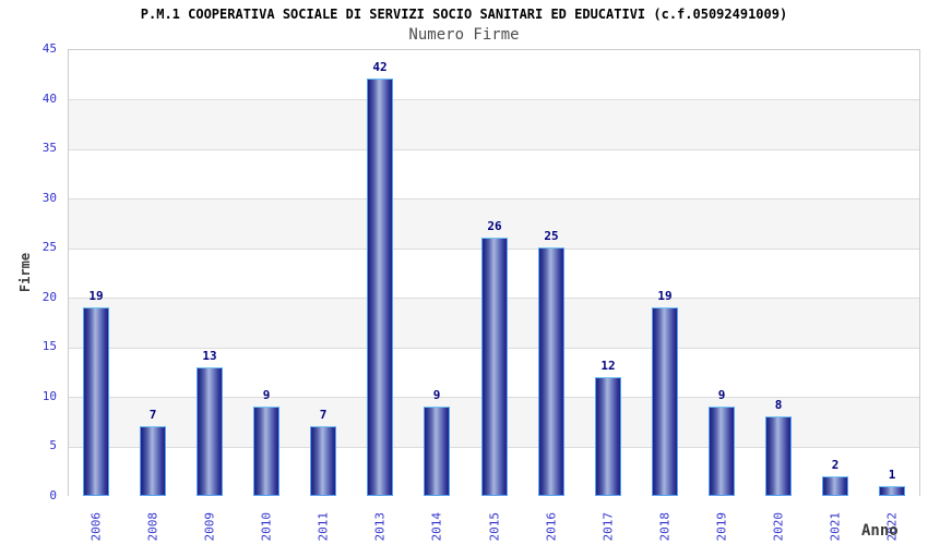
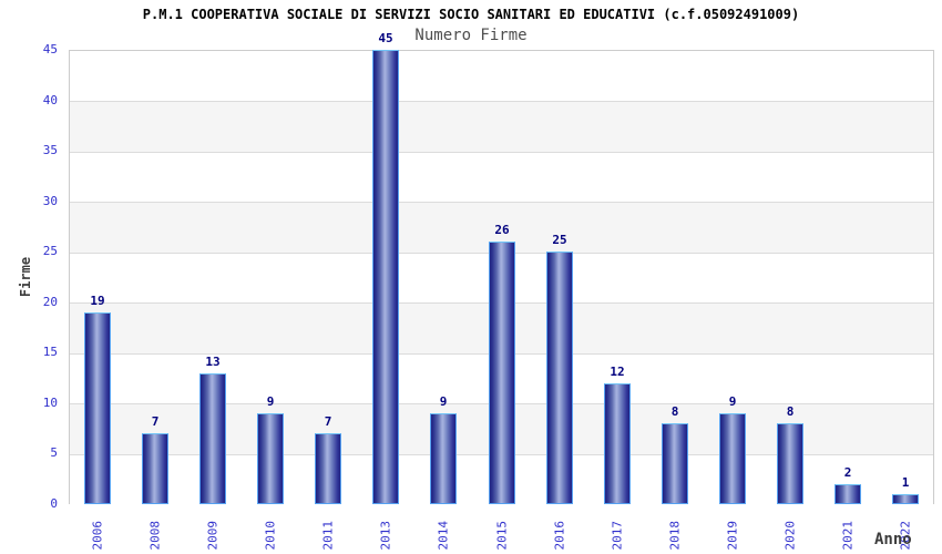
2013: 42 -> 45
2018: 19 -> 8
